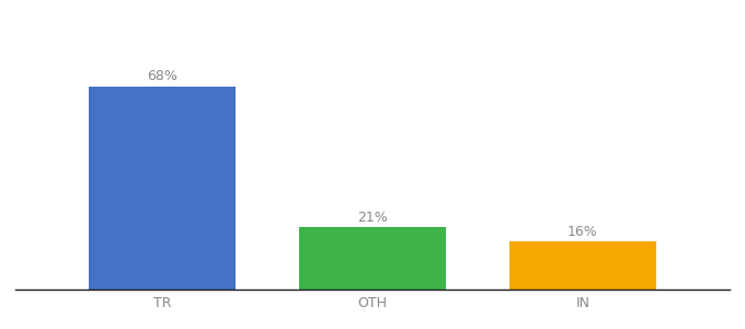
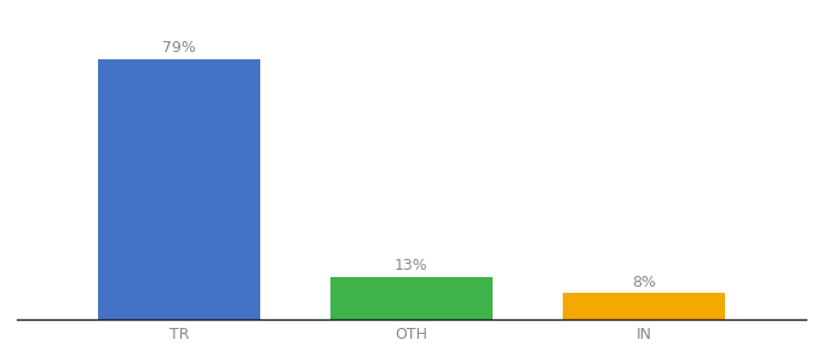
TR: 68% -> 79%
OTH: 21% -> 13%
IN: 16% -> 8%
